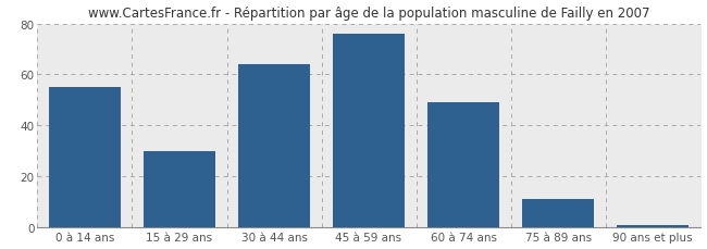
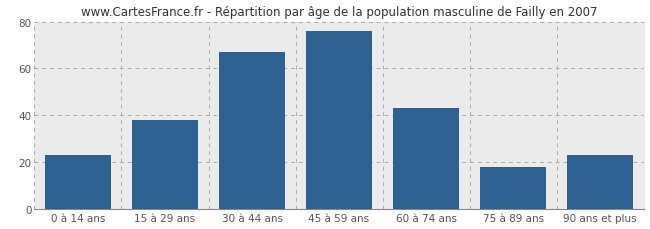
0 à 14 ans: 55 -> 23
15 à 29 ans: 30 -> 38
30 à 44 ans: 64 -> 67
60 à 74 ans: 49 -> 43
75 à 89 ans: 11 -> 18
90 ans et plus: 1 -> 23
